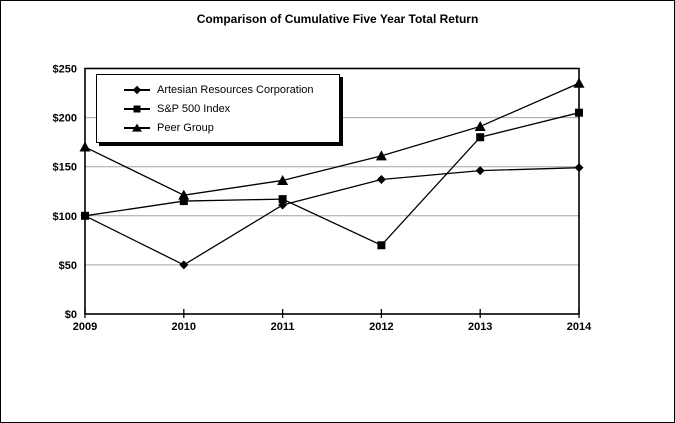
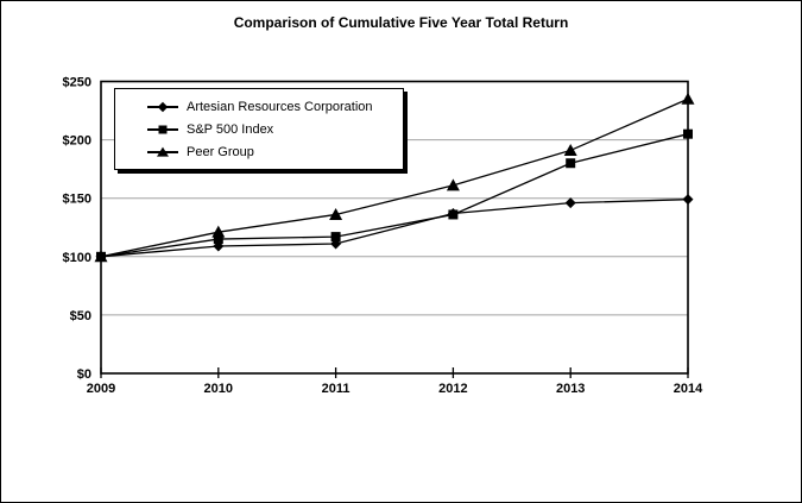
Peer Group/2009: $170 -> $100
Artesian Resources Corporation/2010: $50 -> $110
S&P 500 Index/2012: $70 -> $140
